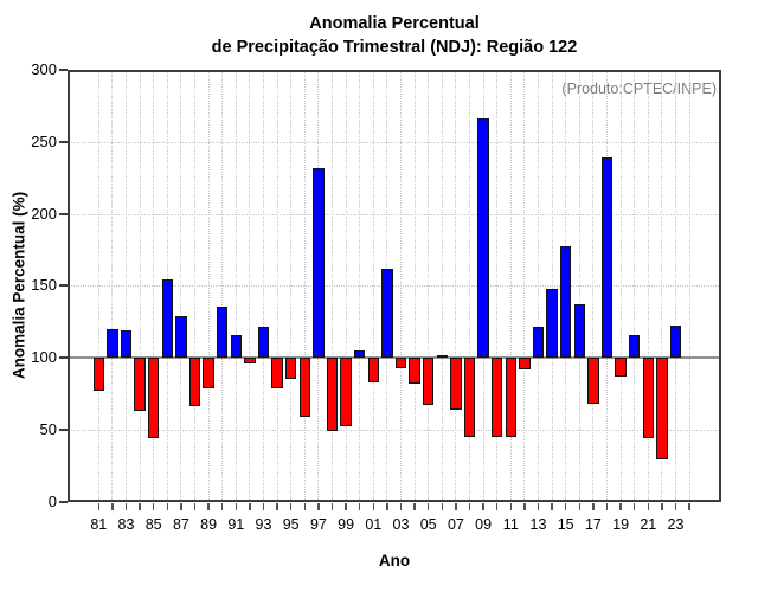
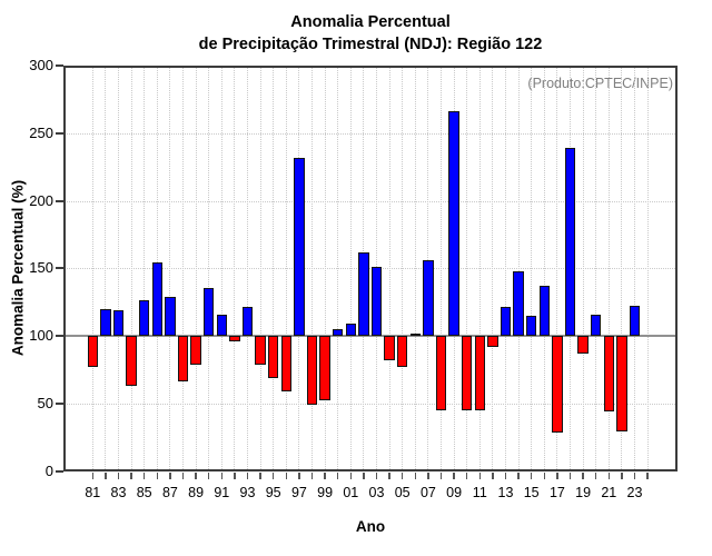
85: 44 -> 126
95: 85 -> 69
01: 83 -> 109
03: 93 -> 151
05: 67 -> 77
07: 64 -> 156
15: 177 -> 115
17: 68 -> 28
